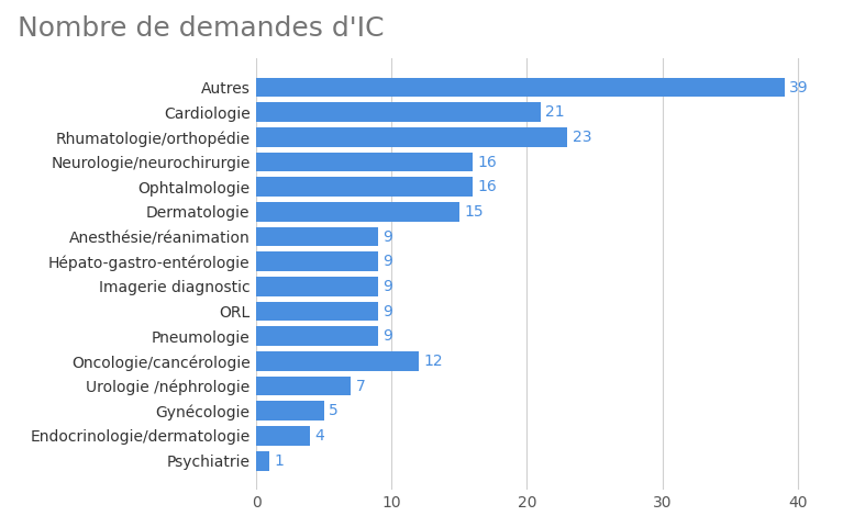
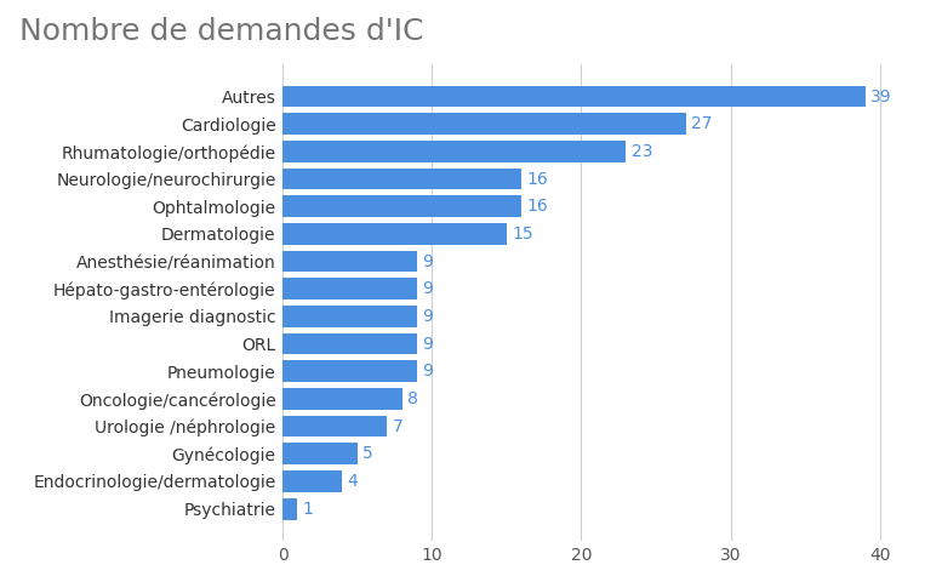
Cardiologie: 21 -> 27
Oncologie/cancérologie: 12 -> 8
